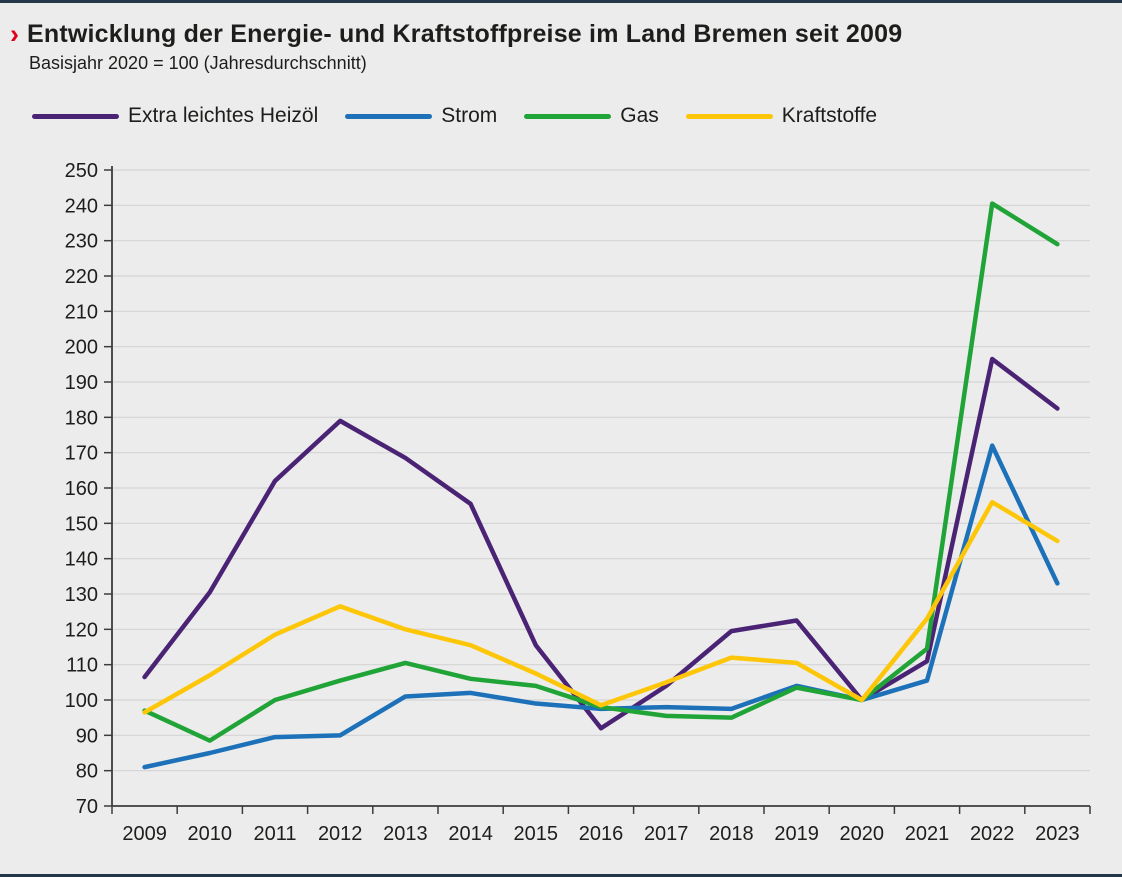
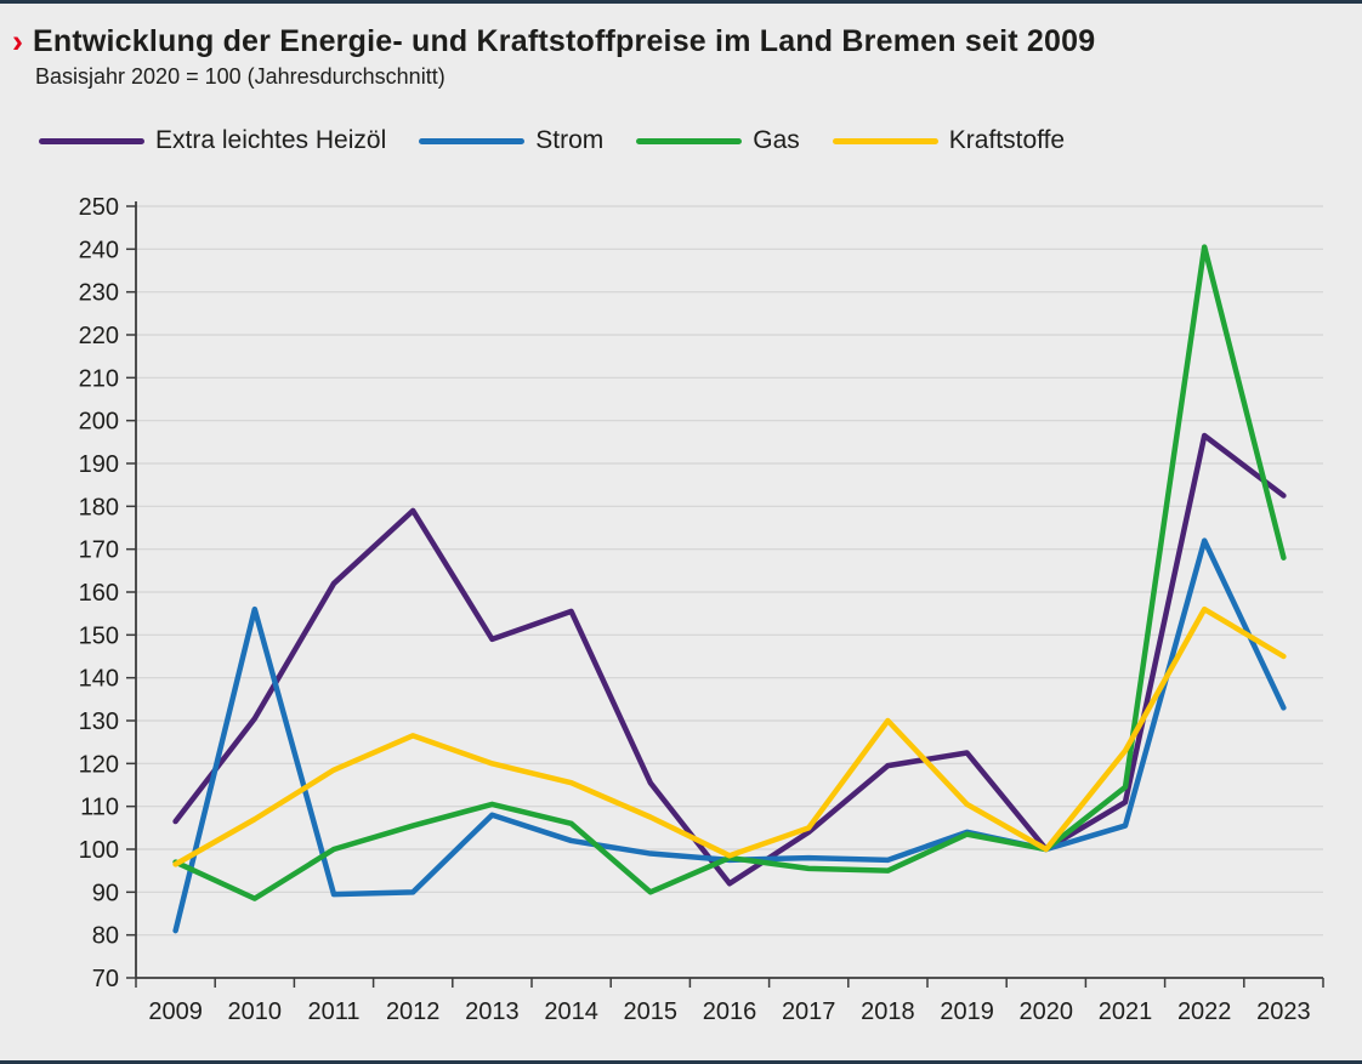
Strom/2010: 85 -> 156
Extra leichtes Heizöl/2013: 168 -> 149
Strom/2013: 101 -> 108
Gas/2015: 104 -> 90
Kraftstoffe/2018: 112 -> 130
Gas/2023: 229 -> 168
